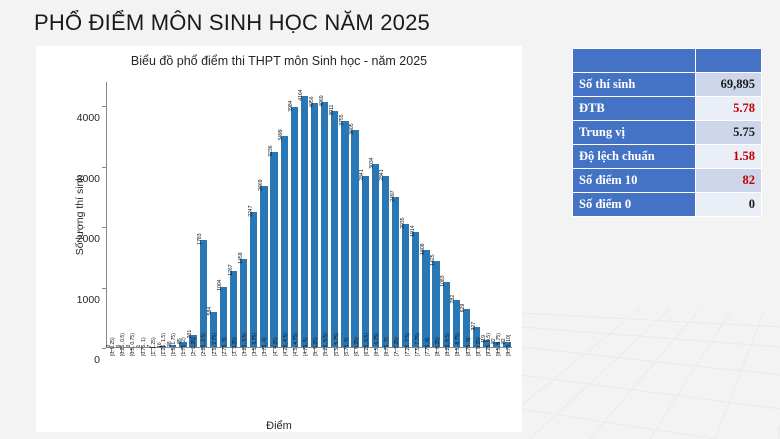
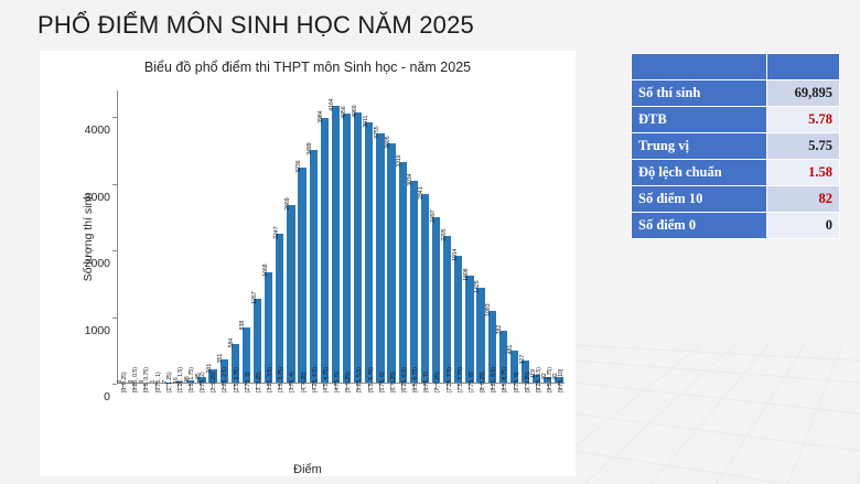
[2.25, 2.5): 1783 -> 351
[2.75, 3): 1004 -> 838
[3.25, 3.5): 1459 -> 1668
[6.25, 6.5): 2841 -> 3316
[7.25, 7.5): 2035 -> 2205
[8.75, 9): 629 -> 481
